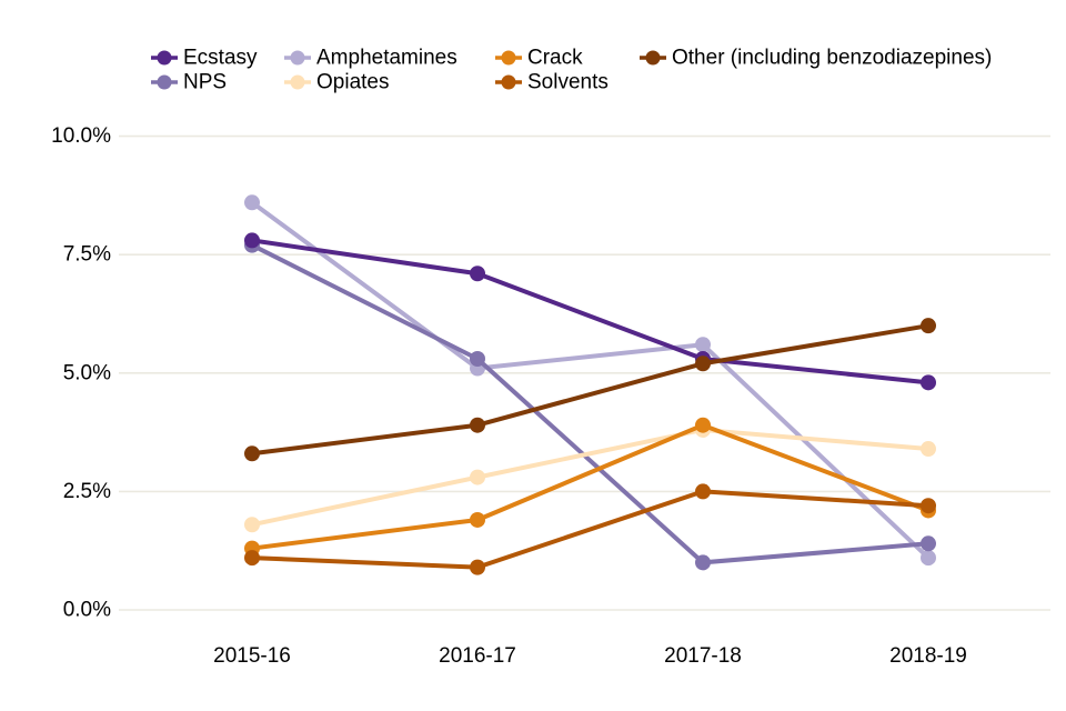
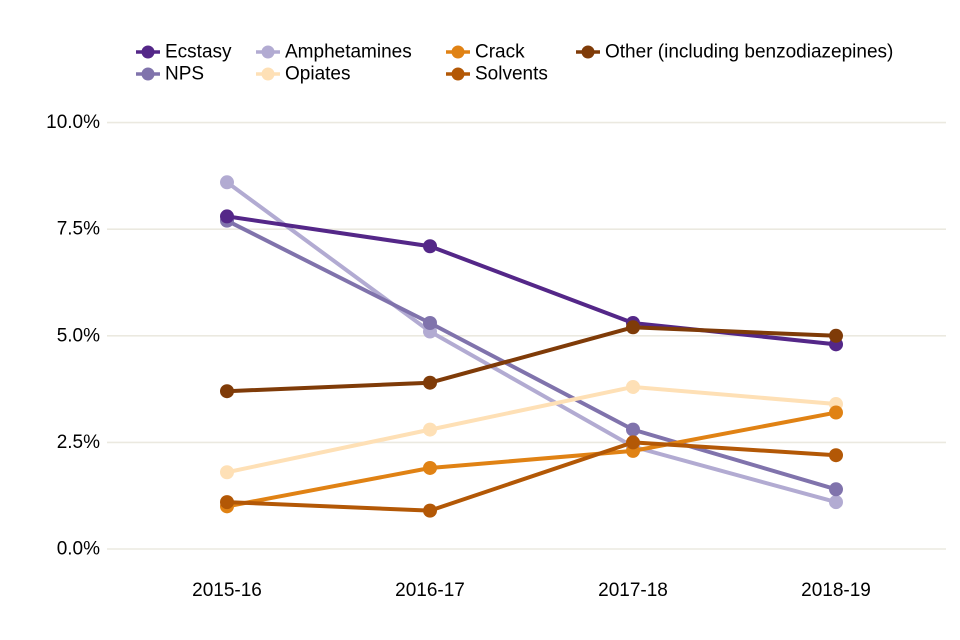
Crack/2015-16: 1.3% -> 1.0%
Other (including benzodiazepines)/2015-16: 3.3% -> 3.7%
NPS/2017-18: 1.0% -> 2.8%
Amphetamines/2017-18: 5.6% -> 2.4%
Crack/2017-18: 3.9% -> 2.3%
Crack/2018-19: 2.1% -> 3.2%
Other (including benzodiazepines)/2018-19: 6.0% -> 5.0%
